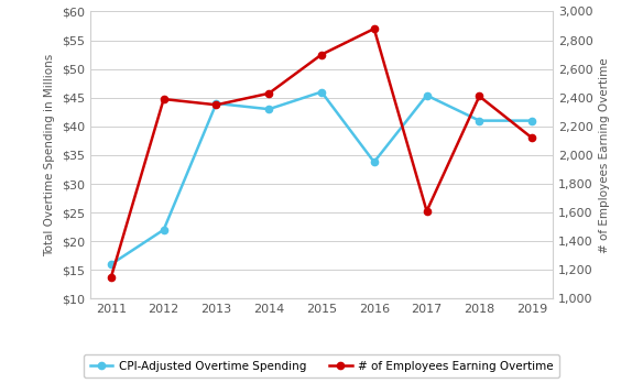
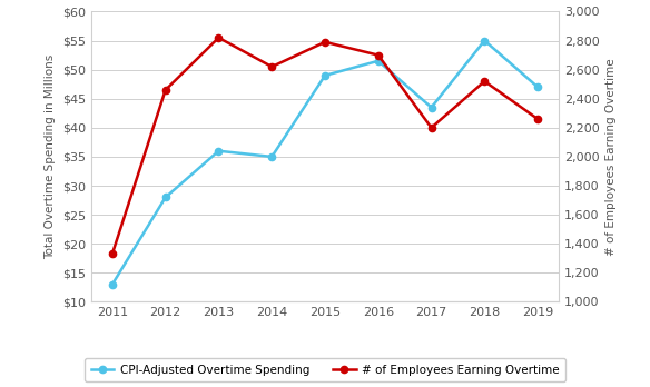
CPI-Adjusted Overtime Spending/2011: $16.0 -> $13.0
# of Employees Earning Overtime/2011: 1,150 -> 1,330
CPI-Adjusted Overtime Spending/2012: $22.0 -> $28.0
# of Employees Earning Overtime/2012: 2,390 -> 2,460
CPI-Adjusted Overtime Spending/2013: $44.0 -> $36.0
# of Employees Earning Overtime/2013: 2,350 -> 2,820
CPI-Adjusted Overtime Spending/2014: $43.0 -> $35.0
# of Employees Earning Overtime/2014: 2,430 -> 2,620
CPI-Adjusted Overtime Spending/2015: $46.0 -> $49.0
# of Employees Earning Overtime/2015: 2,700 -> 2,790
CPI-Adjusted Overtime Spending/2016: $33.8 -> $51.5
# of Employees Earning Overtime/2016: 2,880 -> 2,700
CPI-Adjusted Overtime Spending/2017: $45.4 -> $43.5
# of Employees Earning Overtime/2017: 1,610 -> 2,200
CPI-Adjusted Overtime Spending/2018: $41.0 -> $55.0
# of Employees Earning Overtime/2018: 2,410 -> 2,520
CPI-Adjusted Overtime Spending/2019: $41.0 -> $47.0
# of Employees Earning Overtime/2019: 2,120 -> 2,260
